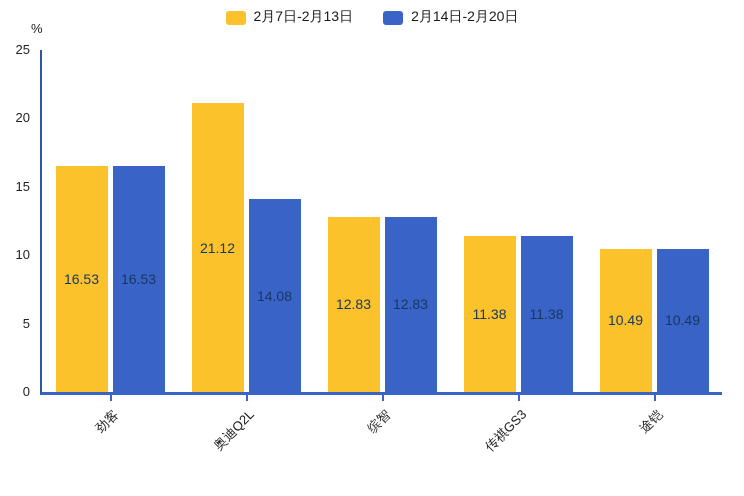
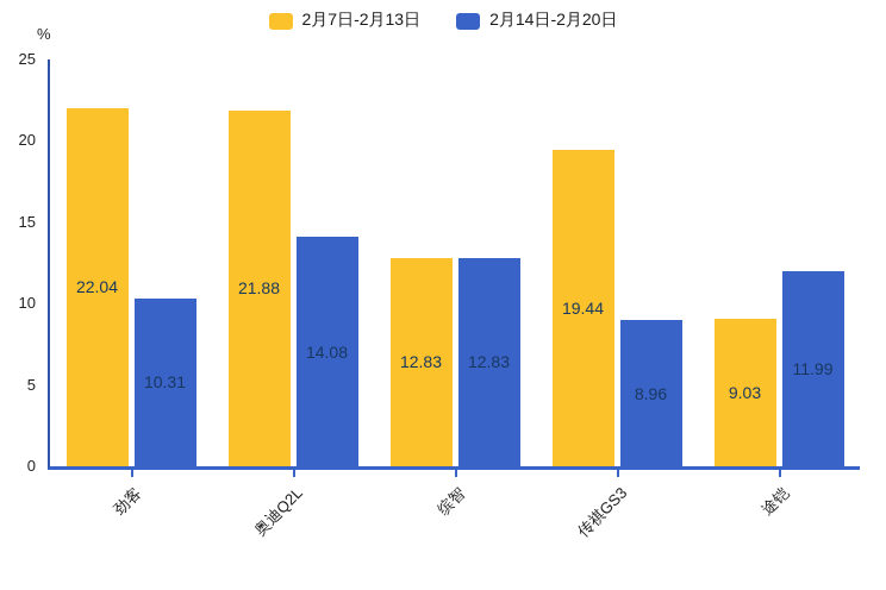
2月7日-2月13日/劲客: 16.53 -> 22.04
2月14日-2月20日/劲客: 16.53 -> 10.31
2月7日-2月13日/奥迪Q2L: 21.12 -> 21.88
2月7日-2月13日/传祺GS3: 11.38 -> 19.44
2月14日-2月20日/传祺GS3: 11.38 -> 8.96
2月7日-2月13日/途铠: 10.49 -> 9.03
2月14日-2月20日/途铠: 10.49 -> 11.99
